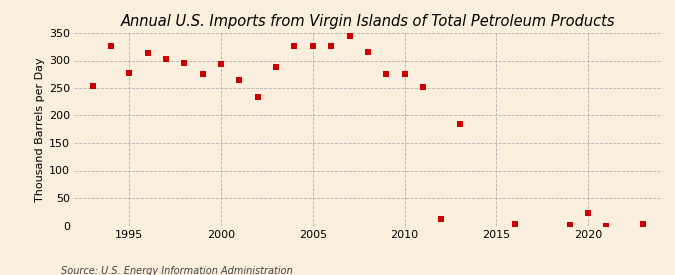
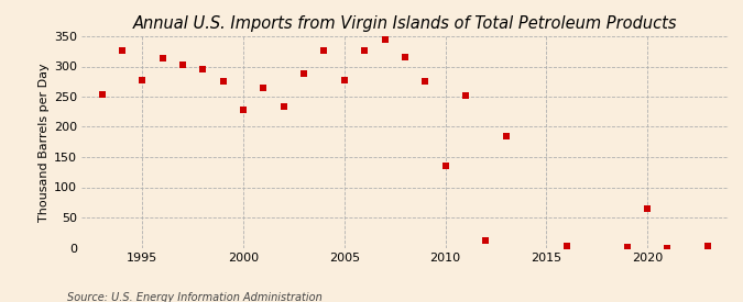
2000: 293 -> 228
2005: 326 -> 278
2010: 275 -> 136
2020: 22 -> 64
